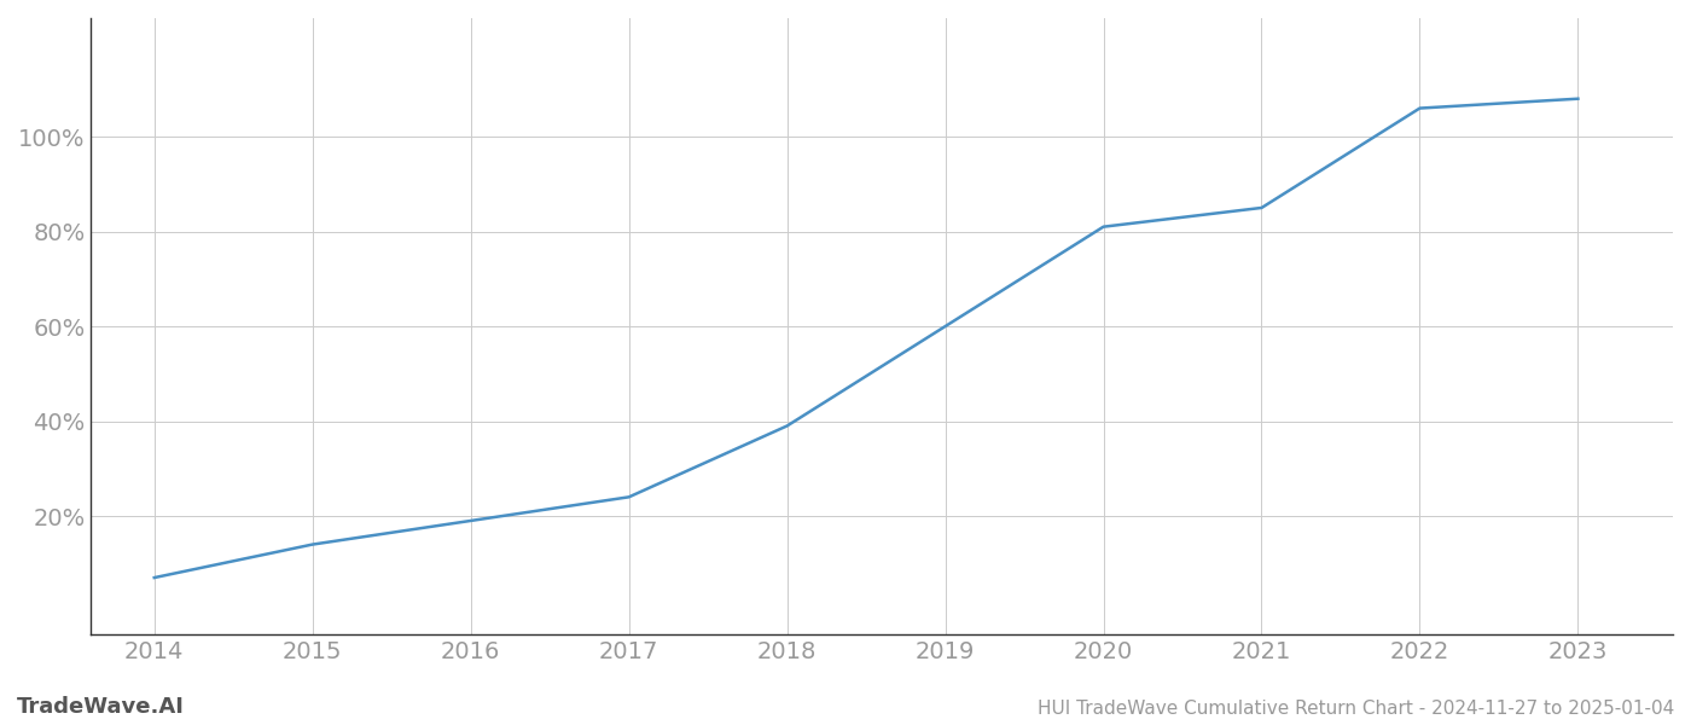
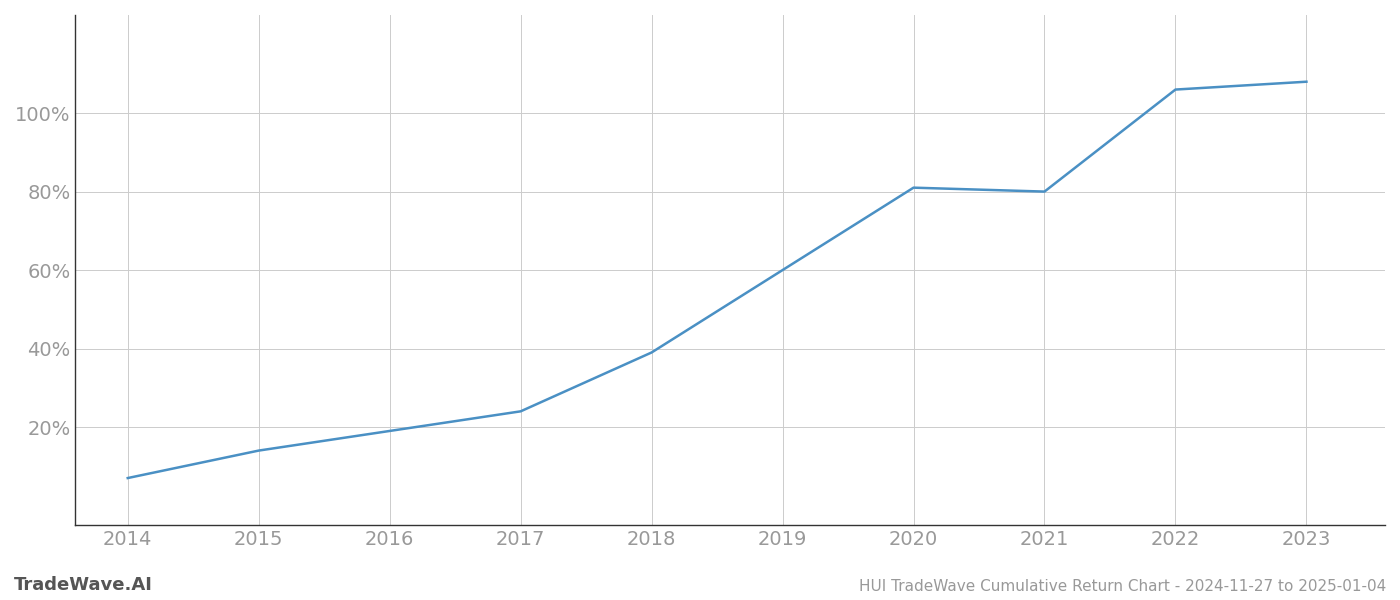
2021: 85% -> 80%
